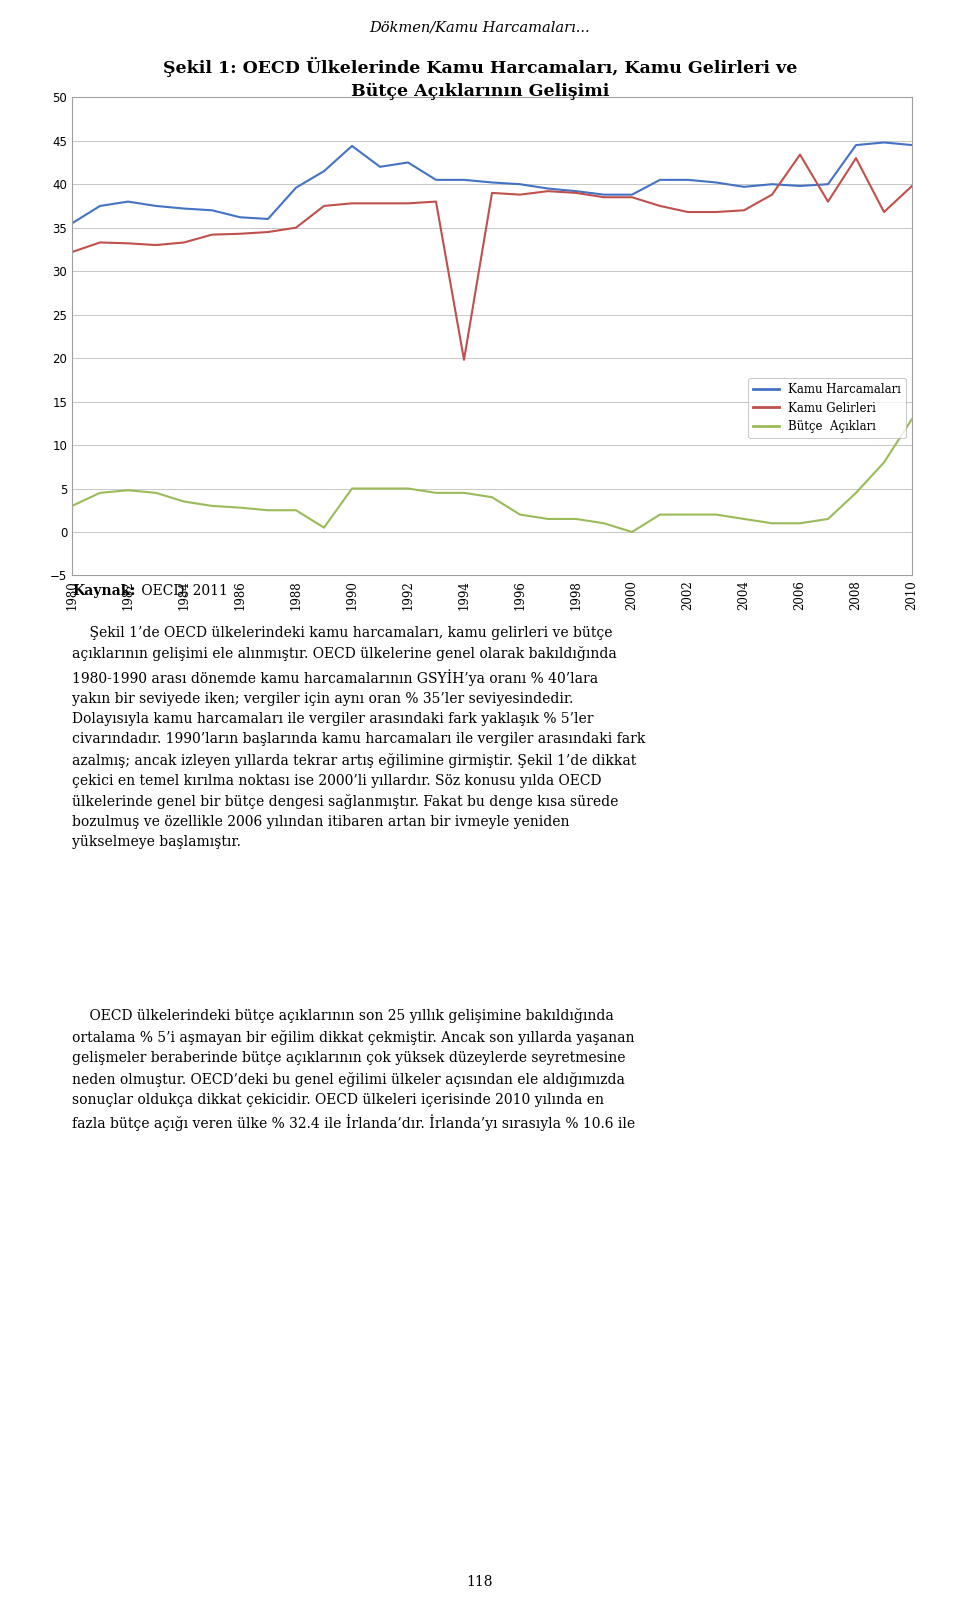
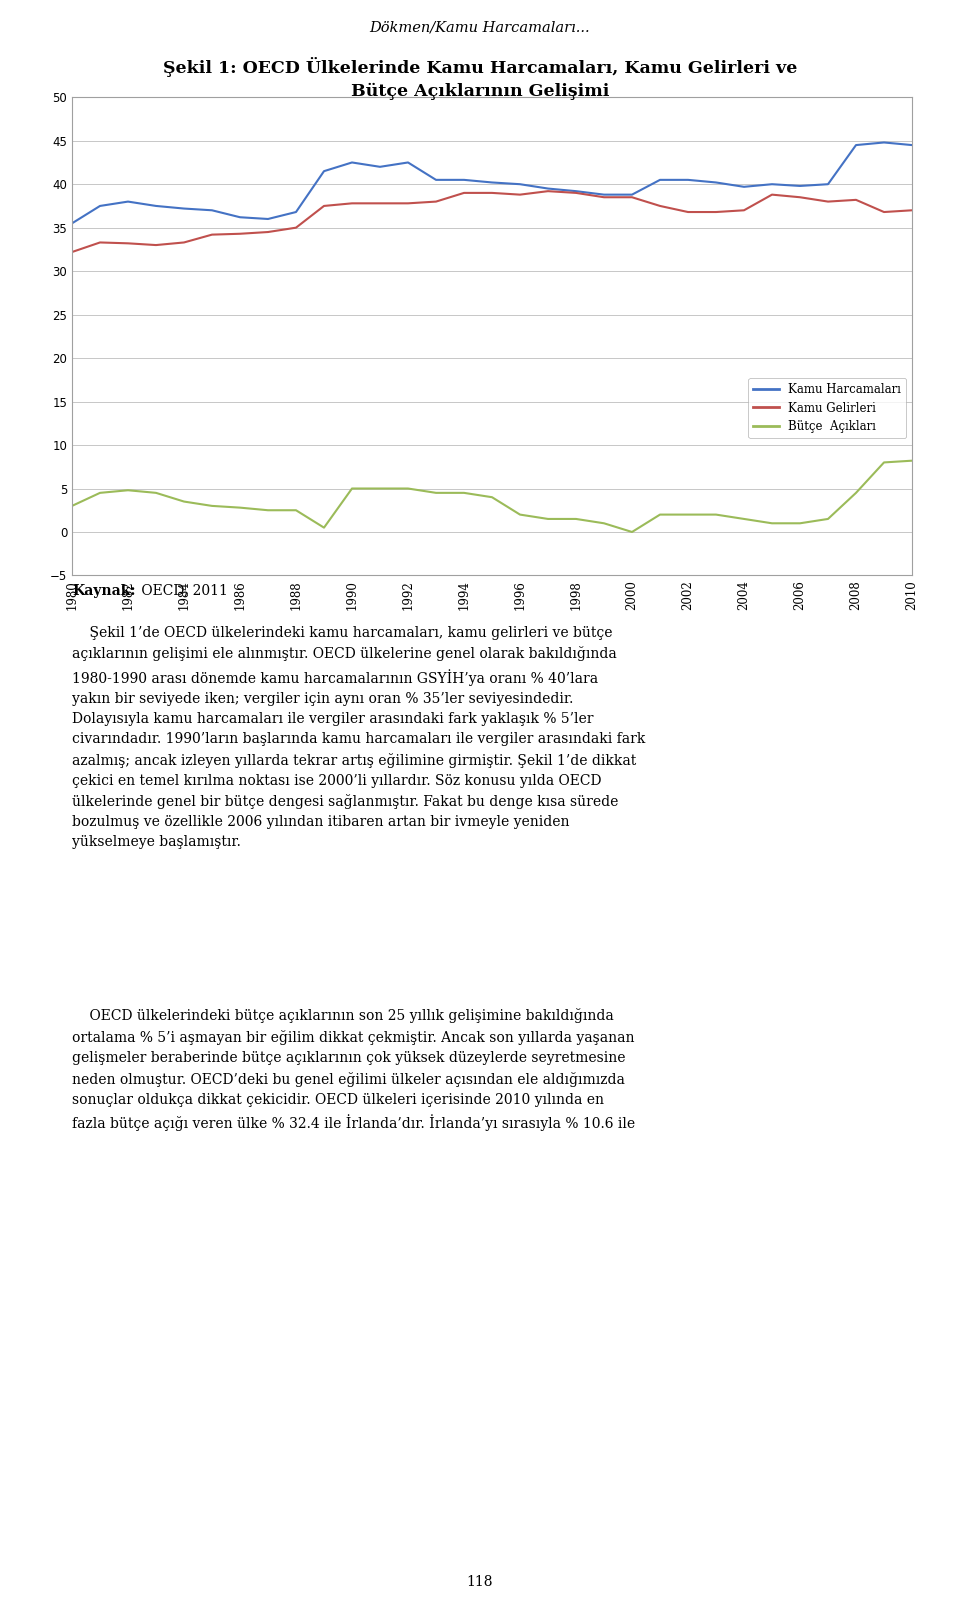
Kamu Harcamaları/1988: 39.6 -> 36.8
Kamu Harcamaları/1990: 44.4 -> 42.5
Kamu Gelirleri/1994: 19.8 -> 39.0
Kamu Gelirleri/2006: 43.4 -> 38.5
Kamu Gelirleri/2008: 43.0 -> 38.2
Kamu Gelirleri/2010: 39.8 -> 37.0
Bütçe Açıkları/2010: 13.0 -> 8.2
